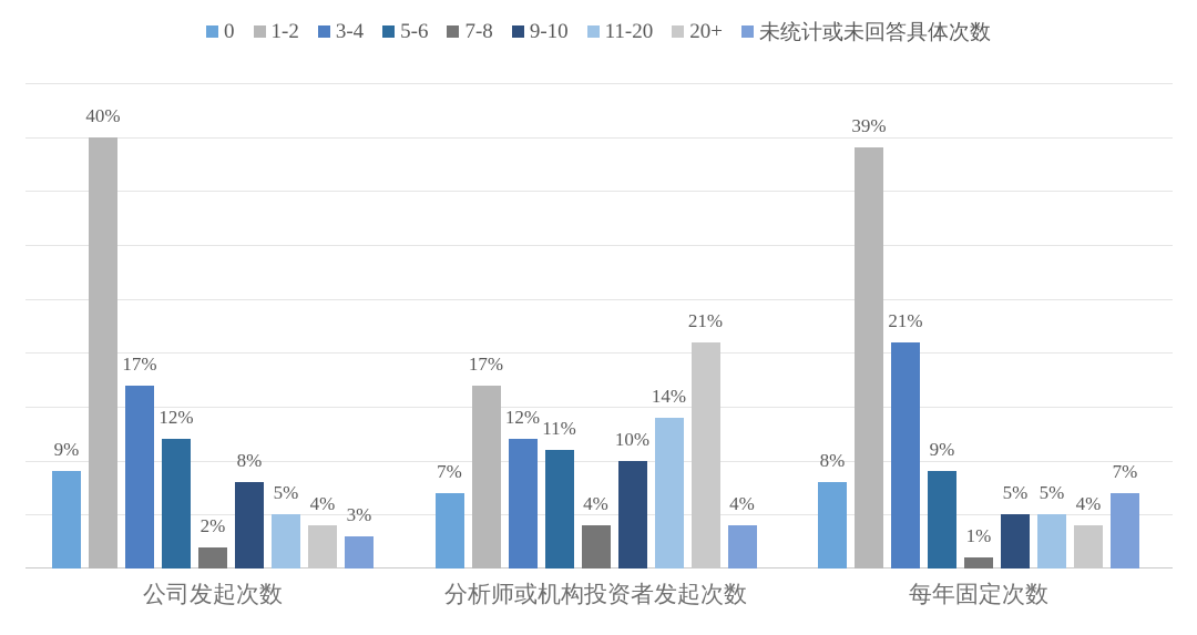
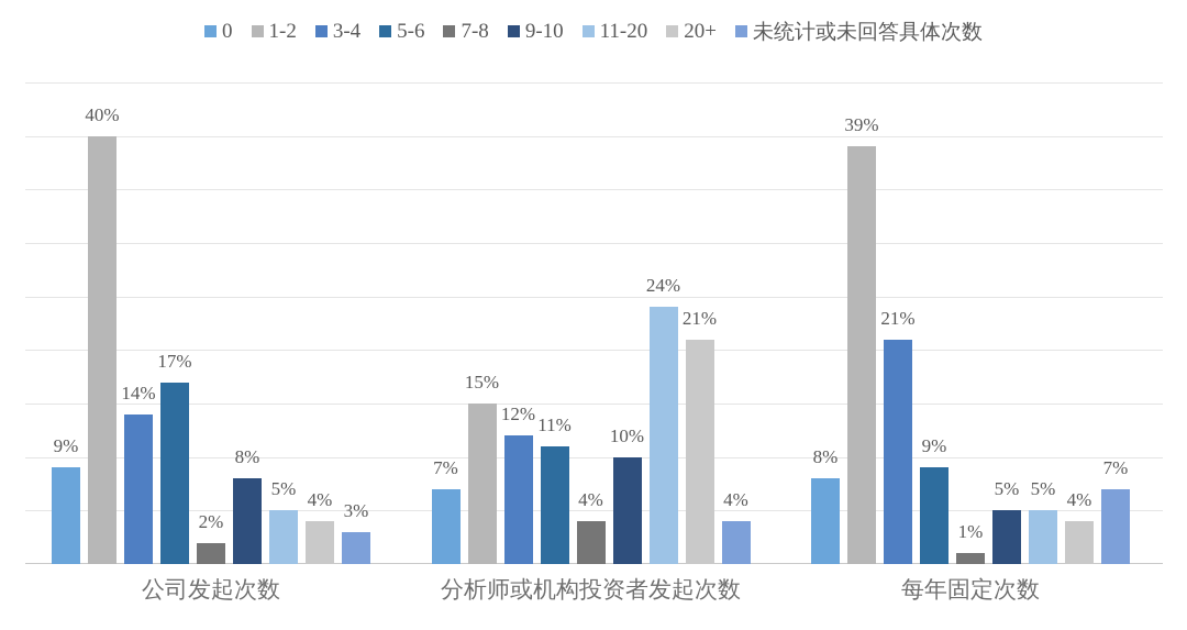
3-4/公司发起次数: 17% -> 14%
5-6/公司发起次数: 12% -> 17%
1-2/分析师或机构投资者发起次数: 17% -> 15%
11-20/分析师或机构投资者发起次数: 14% -> 24%
